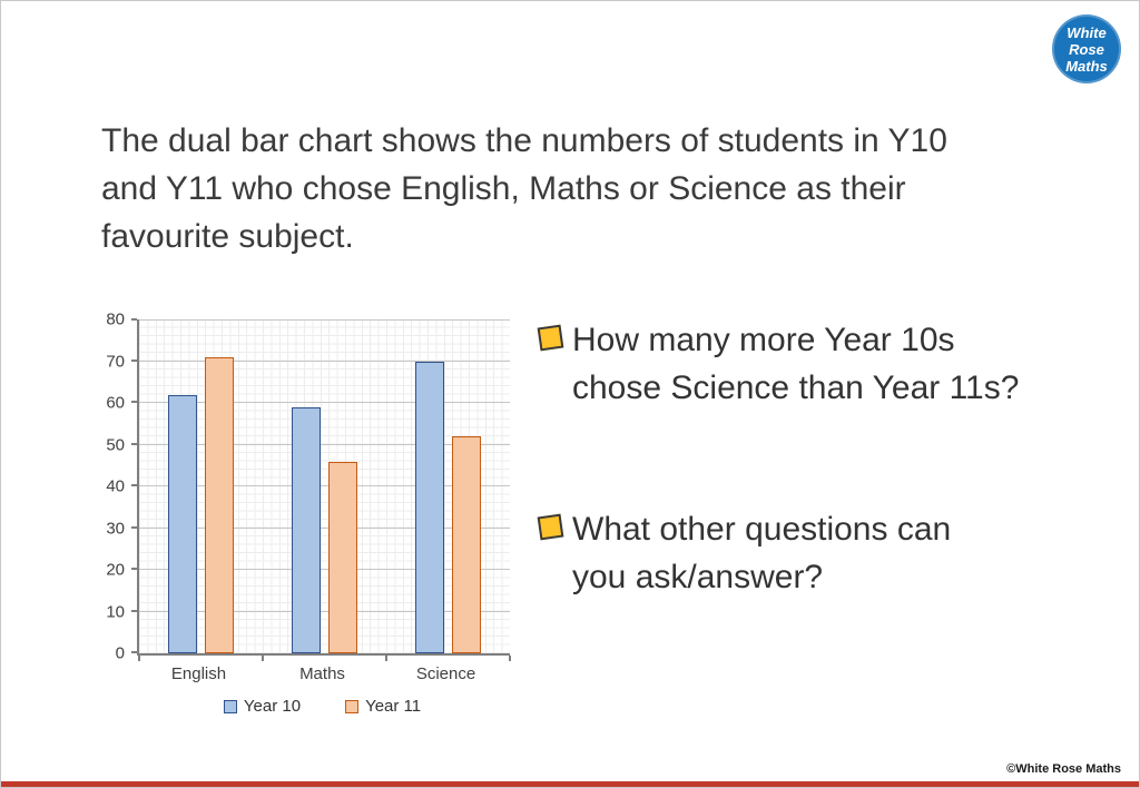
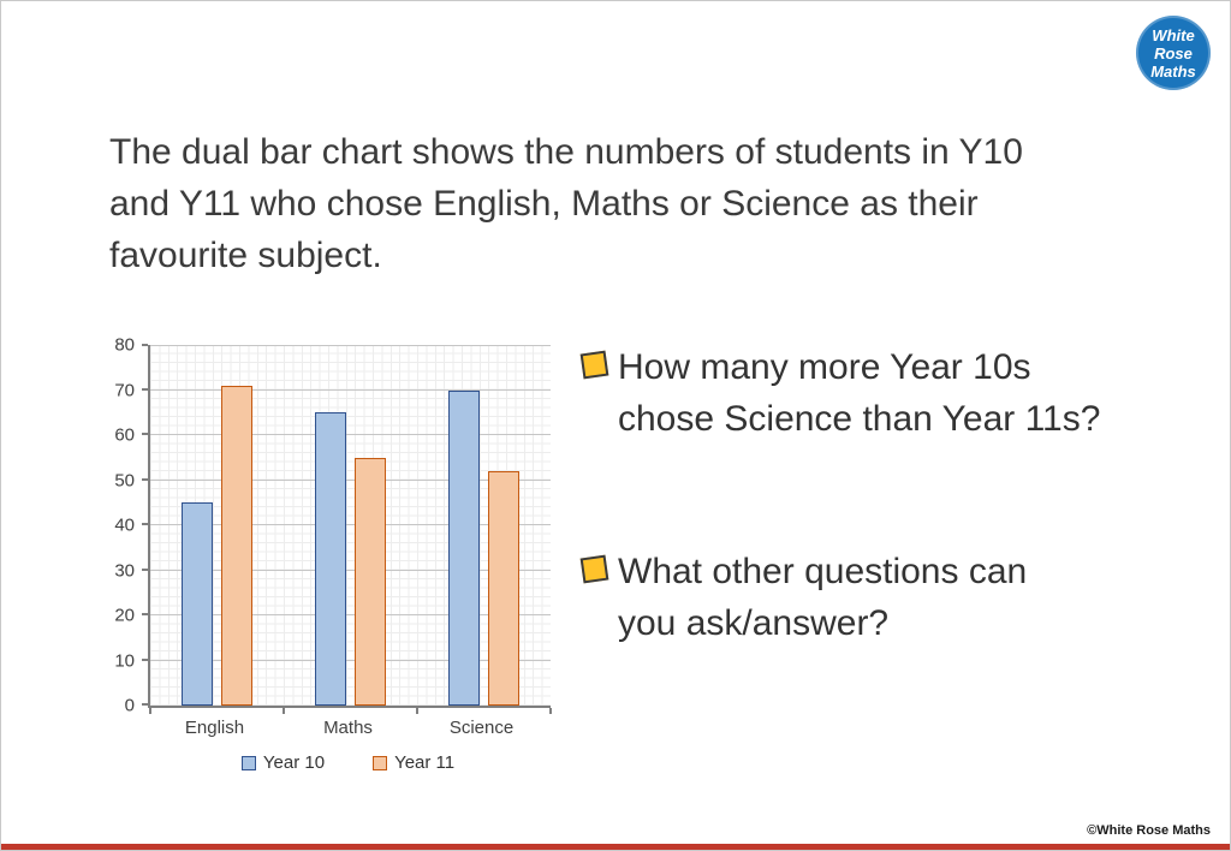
Year 10/English: 62 -> 45
Year 10/Maths: 59 -> 65
Year 11/Maths: 46 -> 55
